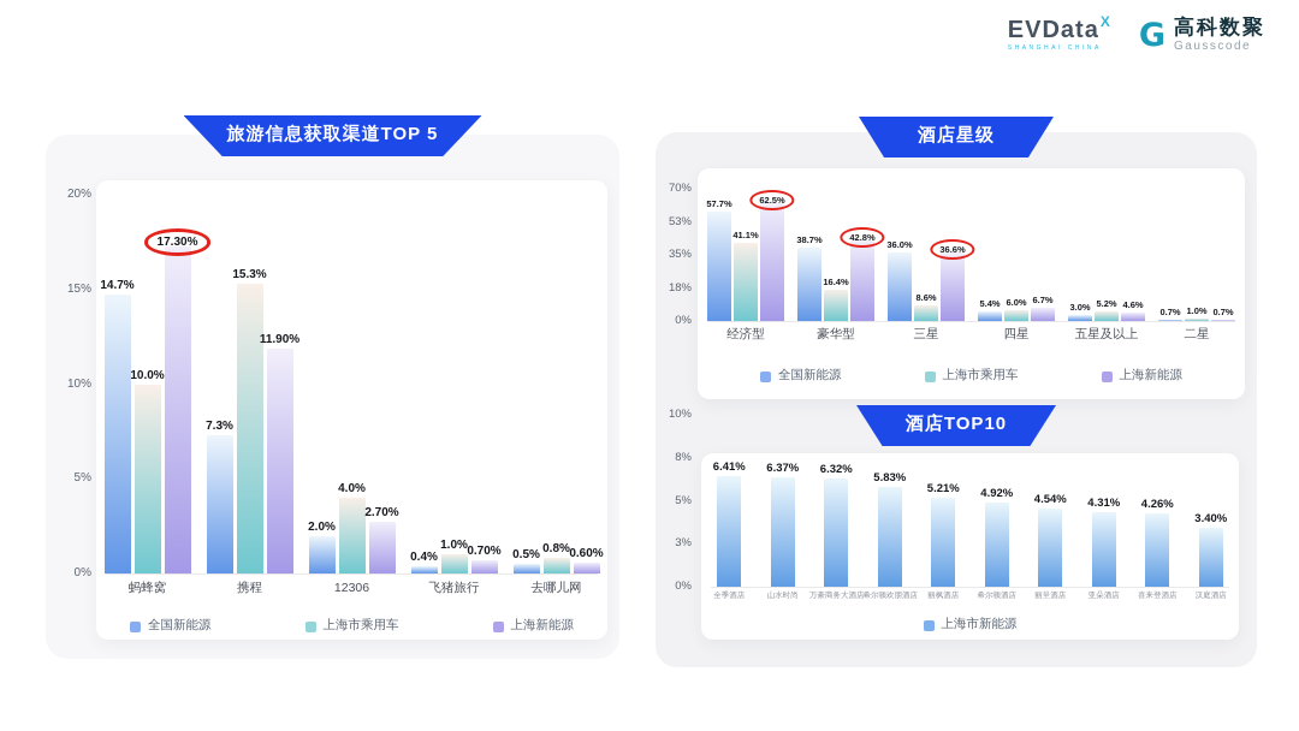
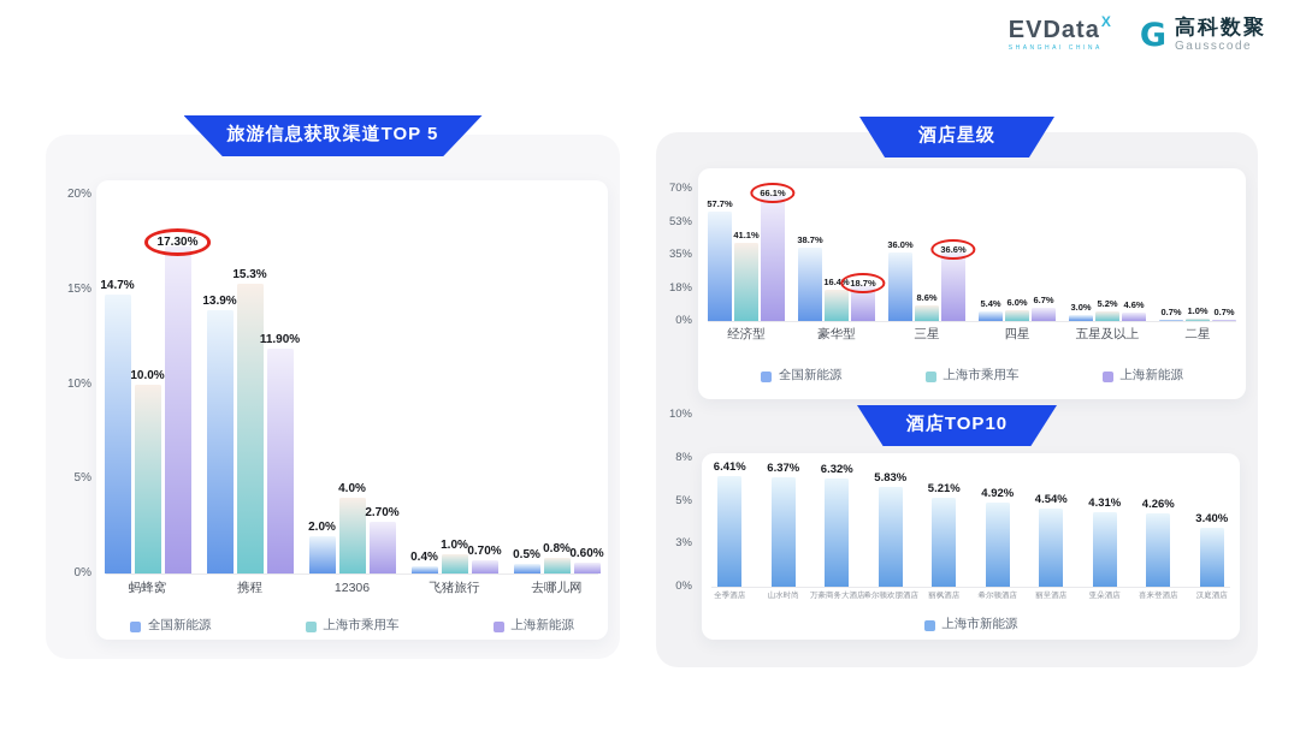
旅游信息获取渠道TOP 5/全国新能源/携程: 7.3% -> 13.9%
酒店星级/上海新能源/经济型: 62.5% -> 66.1%
酒店星级/上海新能源/豪华型: 42.8% -> 18.7%
